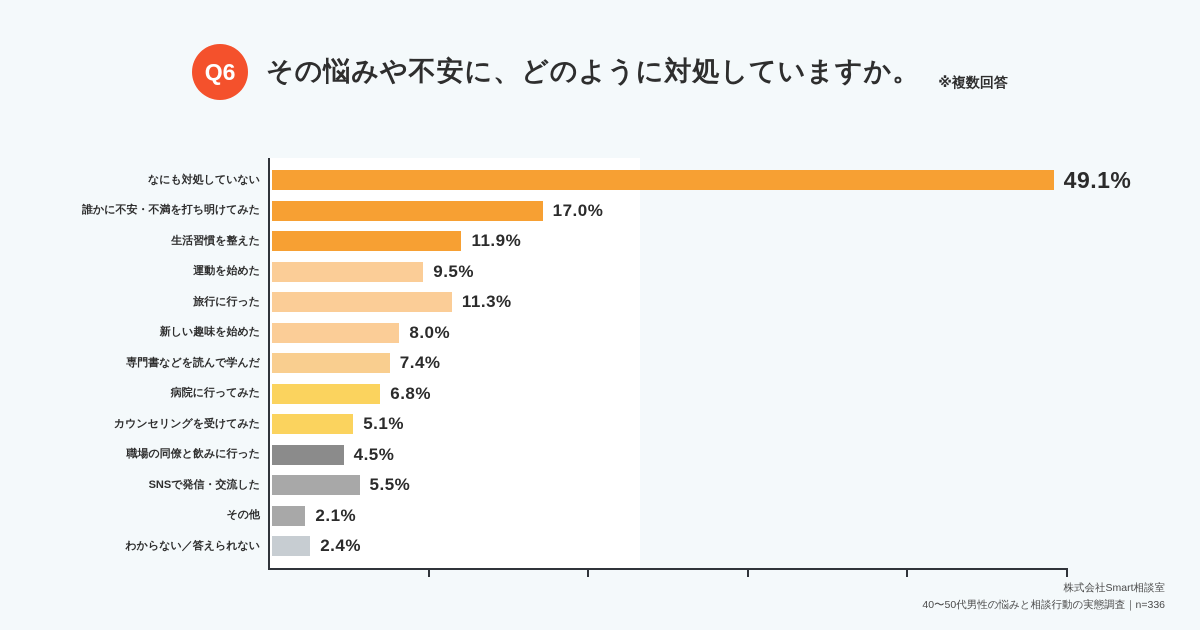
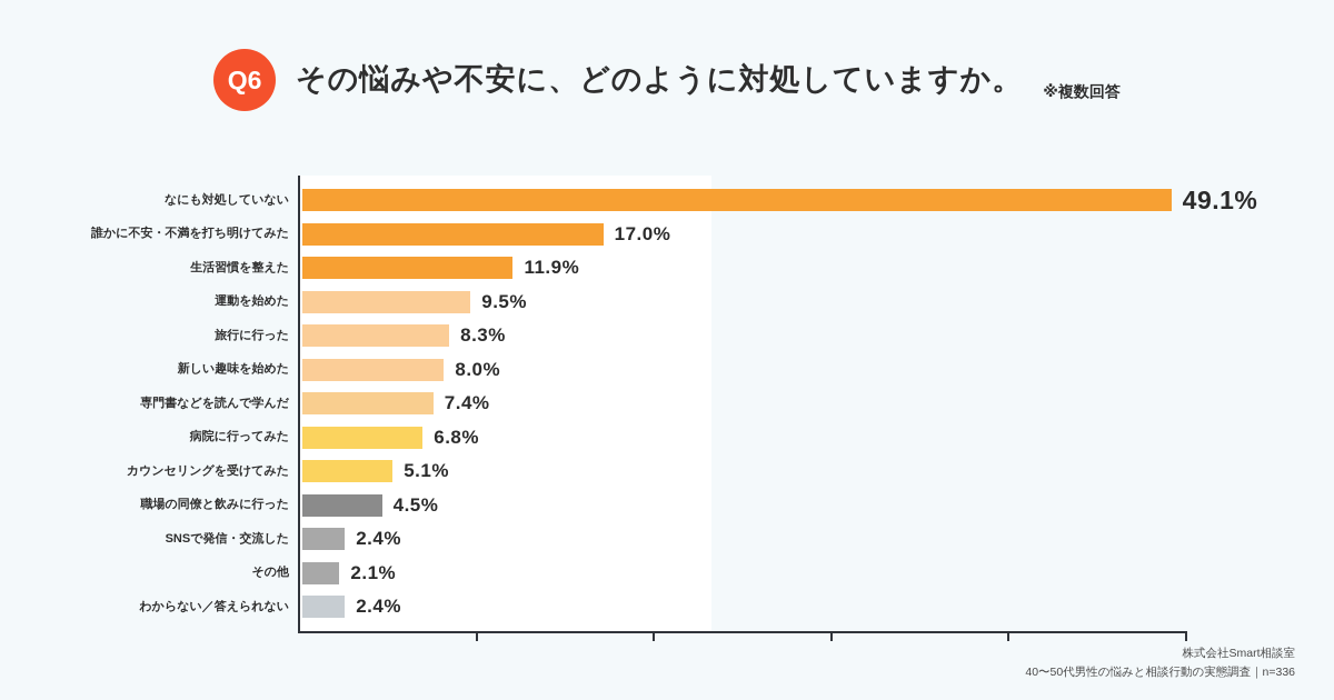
旅行に行った: 11.3% -> 8.3%
SNSで発信・交流した: 5.5% -> 2.4%
